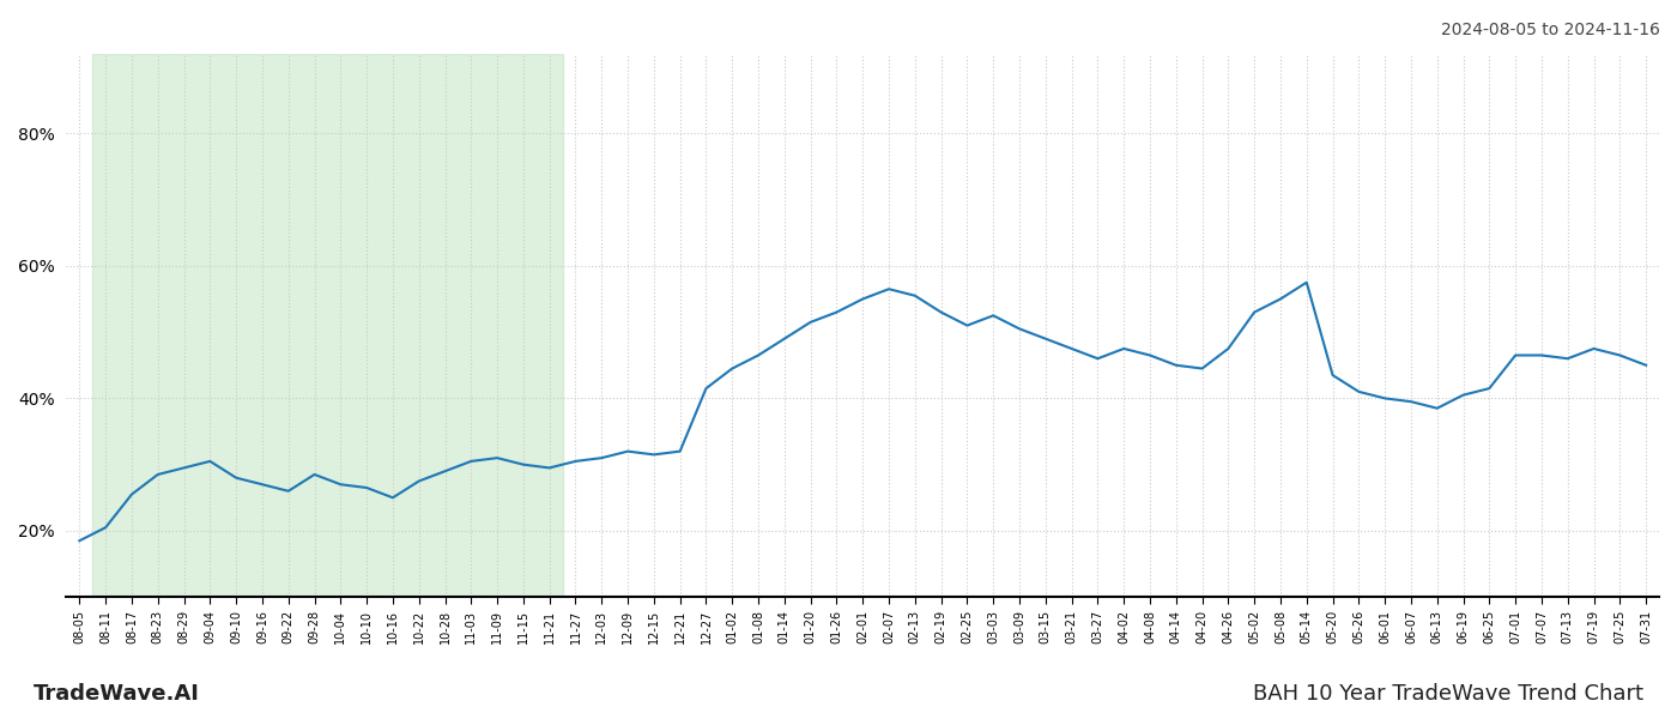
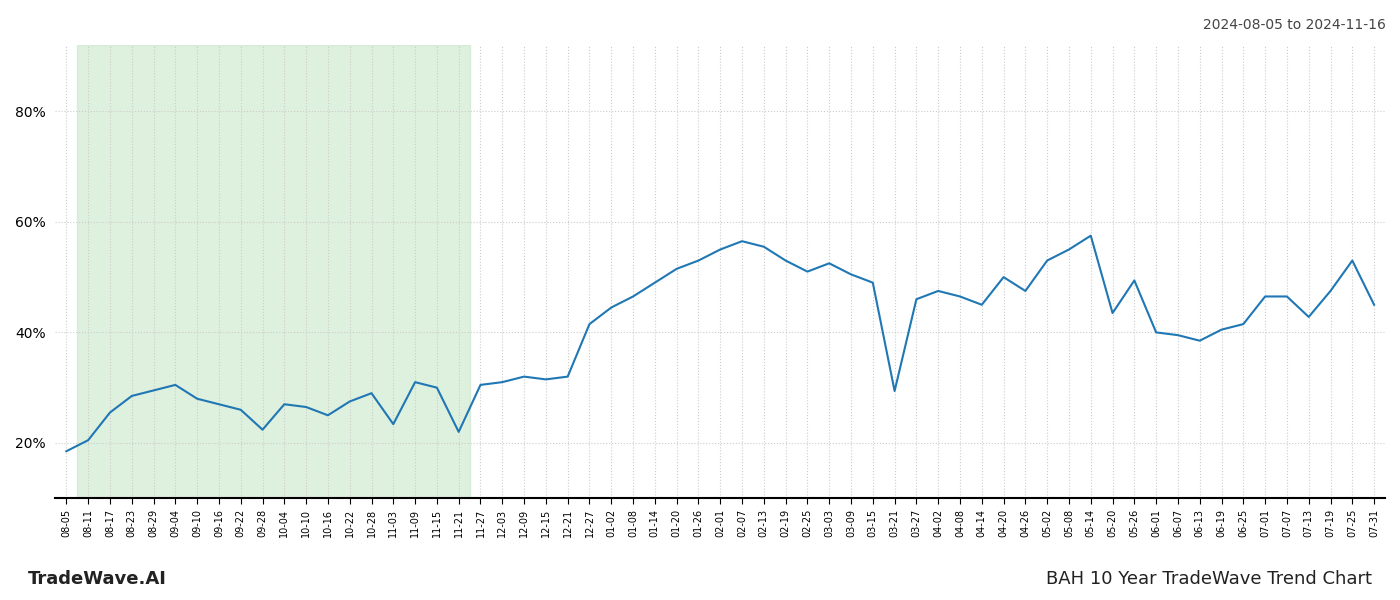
09-28: 28.5% -> 22.4%
11-03: 30.5% -> 23.4%
11-21: 29.5% -> 22.0%
03-21: 47.5% -> 29.4%
04-20: 44.5% -> 50.0%
05-26: 41.0% -> 49.4%
07-13: 46.0% -> 42.8%
07-25: 46.5% -> 53.0%
